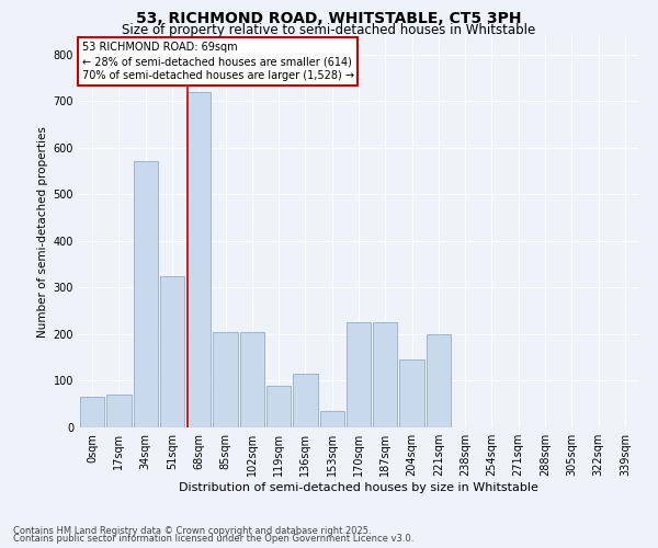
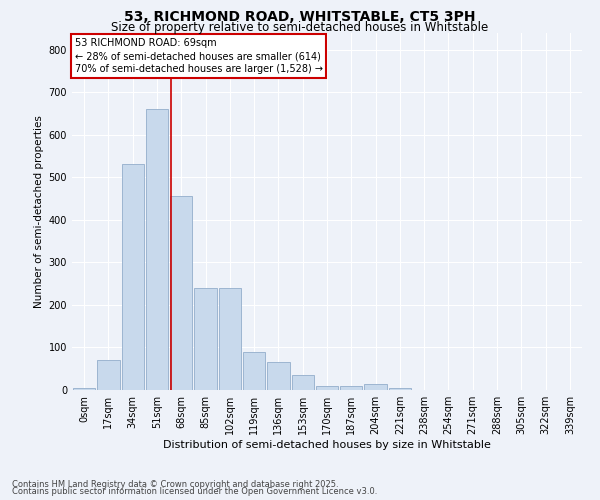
0sqm: 65 -> 5
34sqm: 570 -> 530
51sqm: 325 -> 660
68sqm: 720 -> 455
85sqm: 205 -> 240
102sqm: 205 -> 240
136sqm: 115 -> 65
170sqm: 225 -> 10
187sqm: 225 -> 10
204sqm: 145 -> 15
221sqm: 200 -> 5
